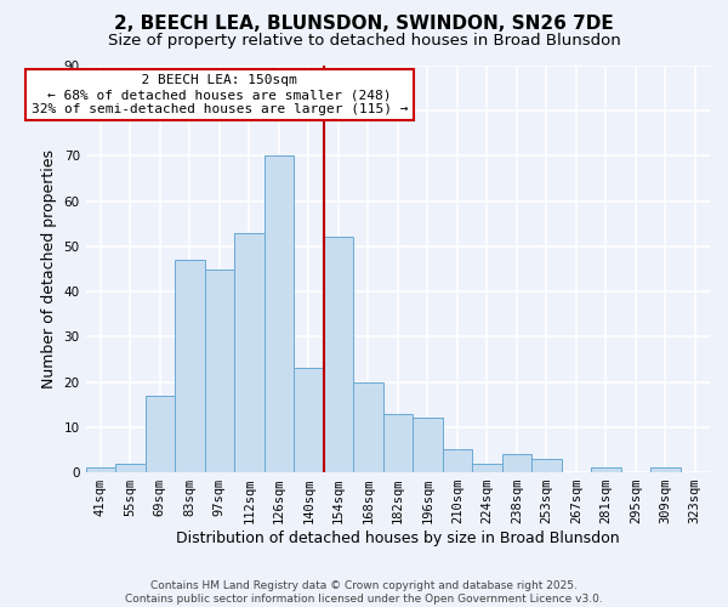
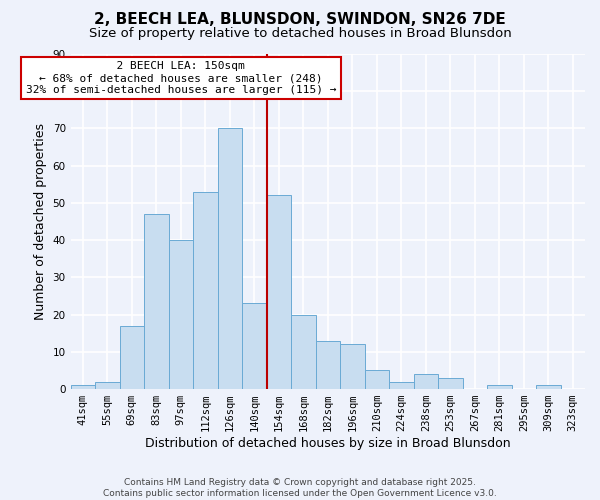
97sqm: 45 -> 40
